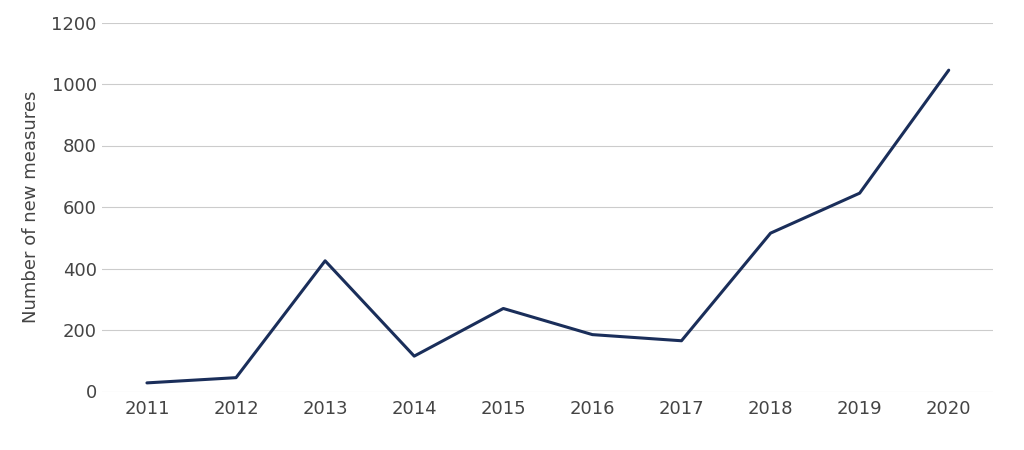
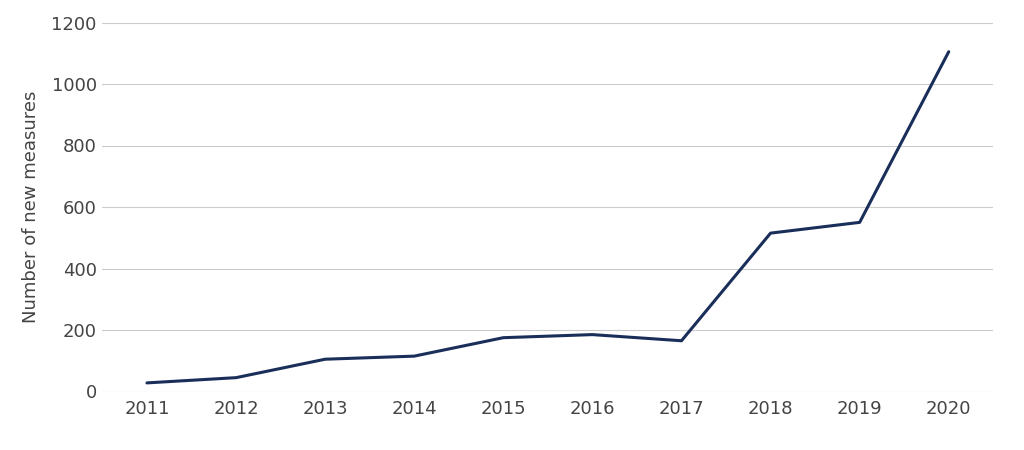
2013: 425 -> 105
2015: 270 -> 175
2019: 645 -> 550
2020: 1045 -> 1105
